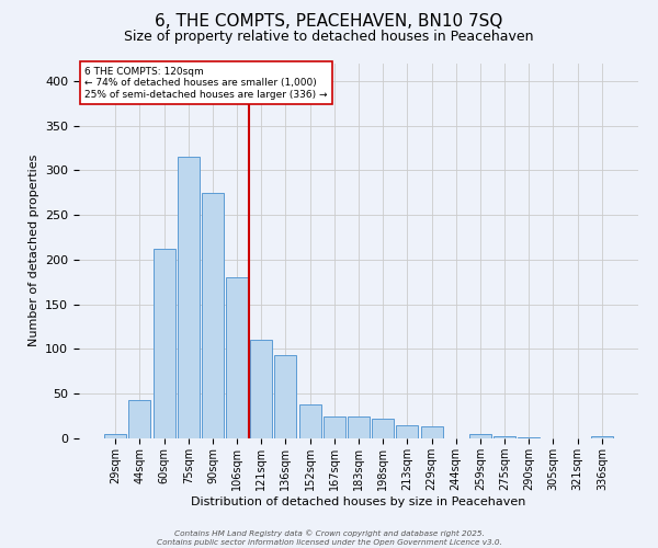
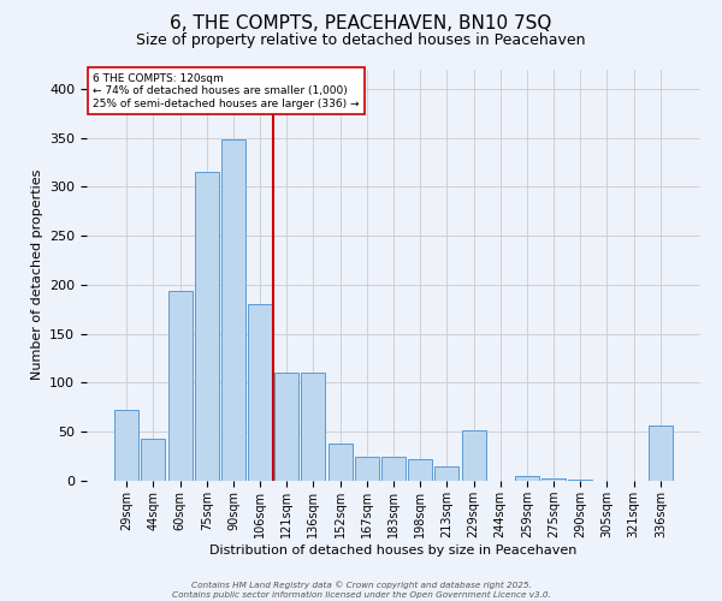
29sqm: 5 -> 72
60sqm: 212 -> 194
90sqm: 275 -> 348
136sqm: 93 -> 110
229sqm: 13 -> 52
336sqm: 2 -> 56
